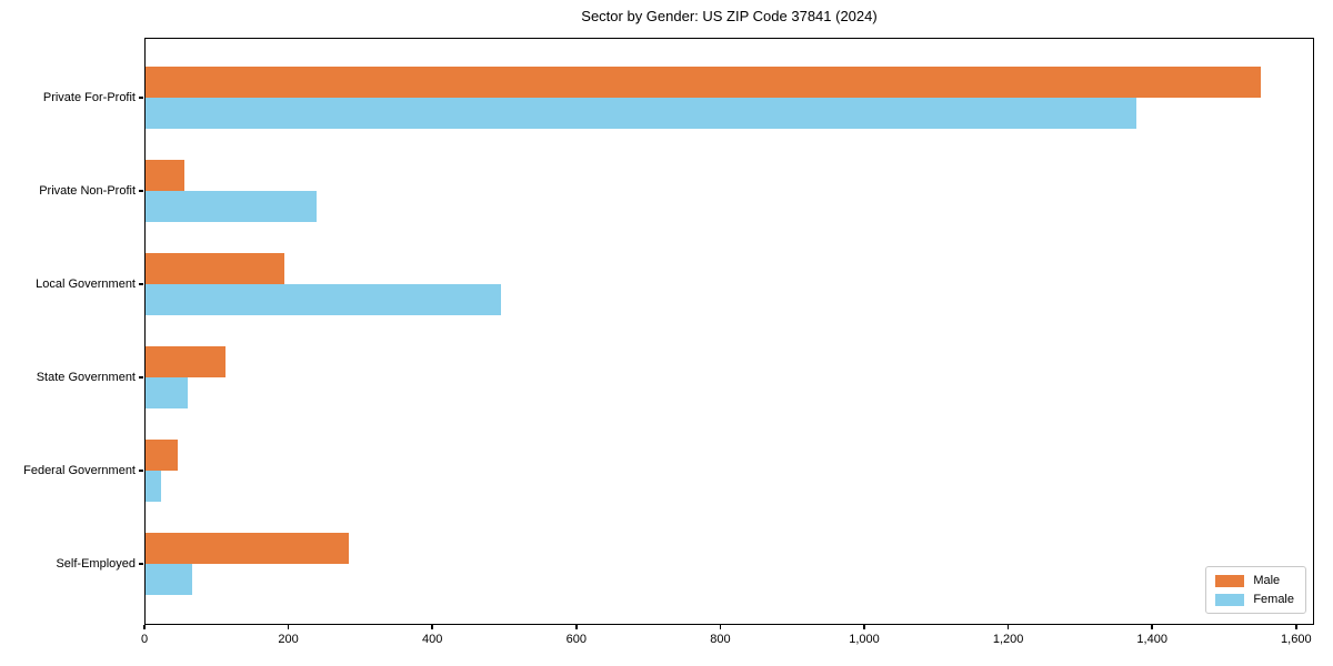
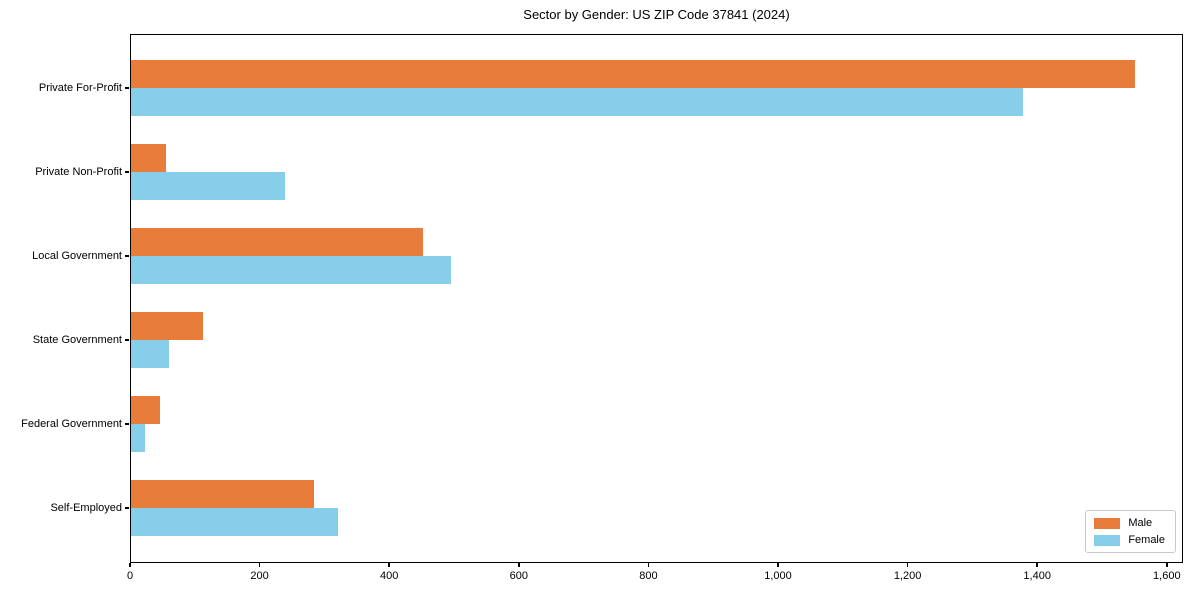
Male/Local Government: 190 -> 450
Female/Self-Employed: 60 -> 320
